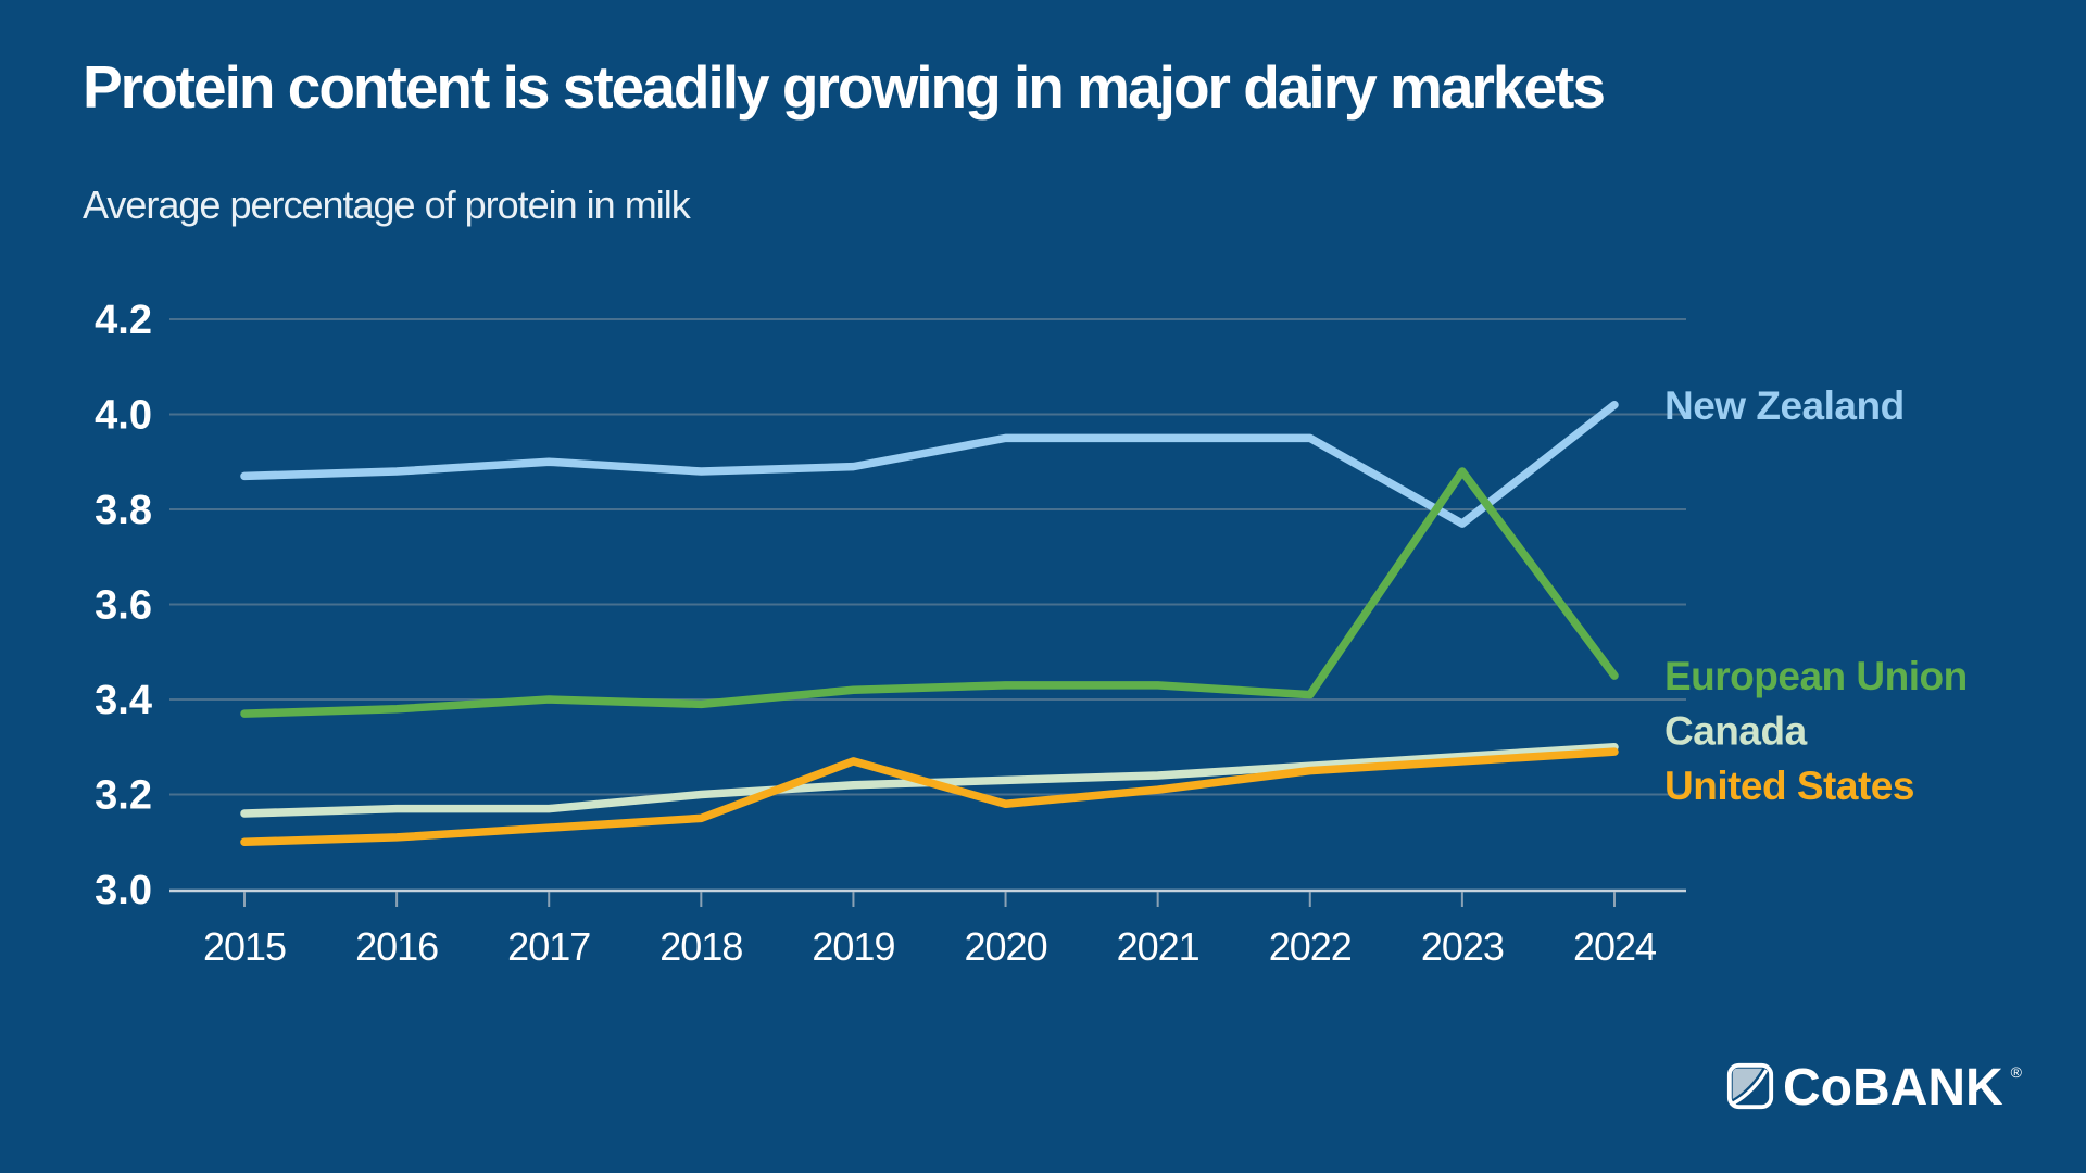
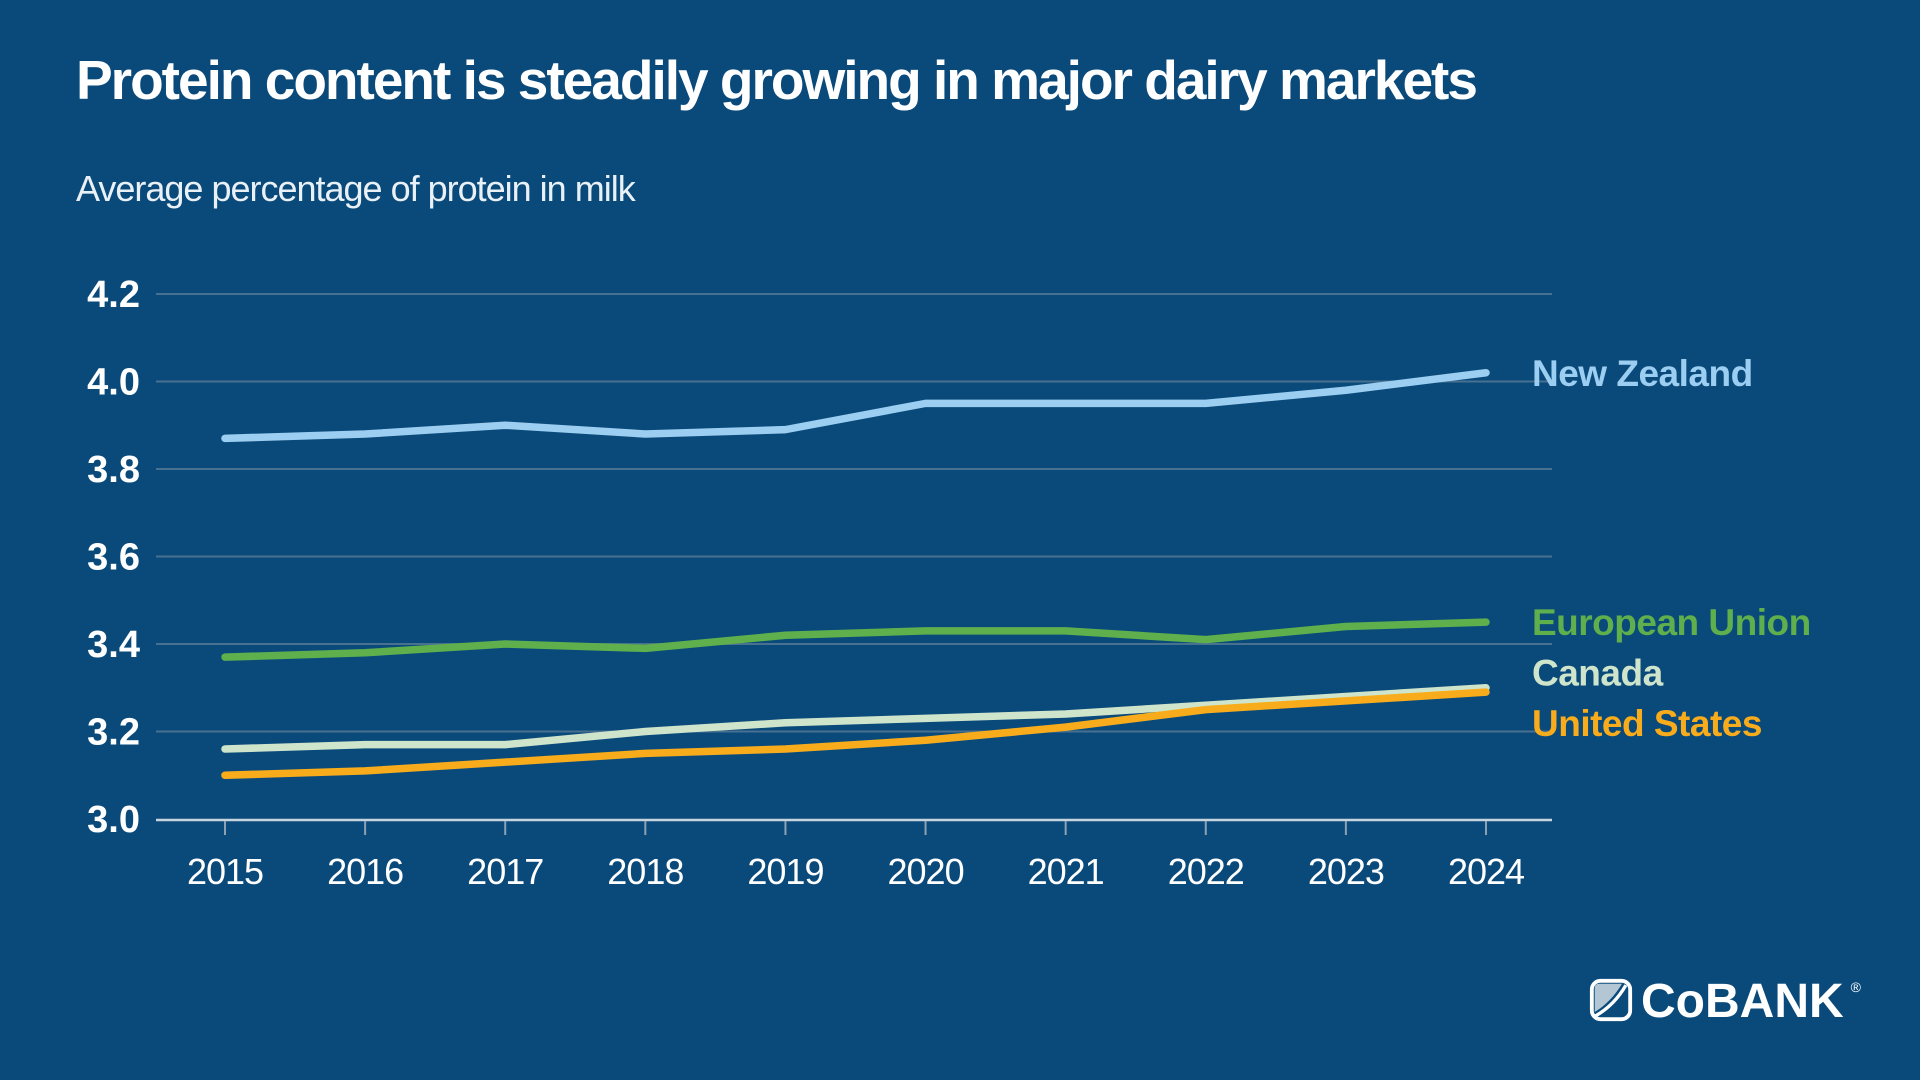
United States/2019: 3.27 -> 3.16
New Zealand/2023: 3.77 -> 3.98
European Union/2023: 3.88 -> 3.44
